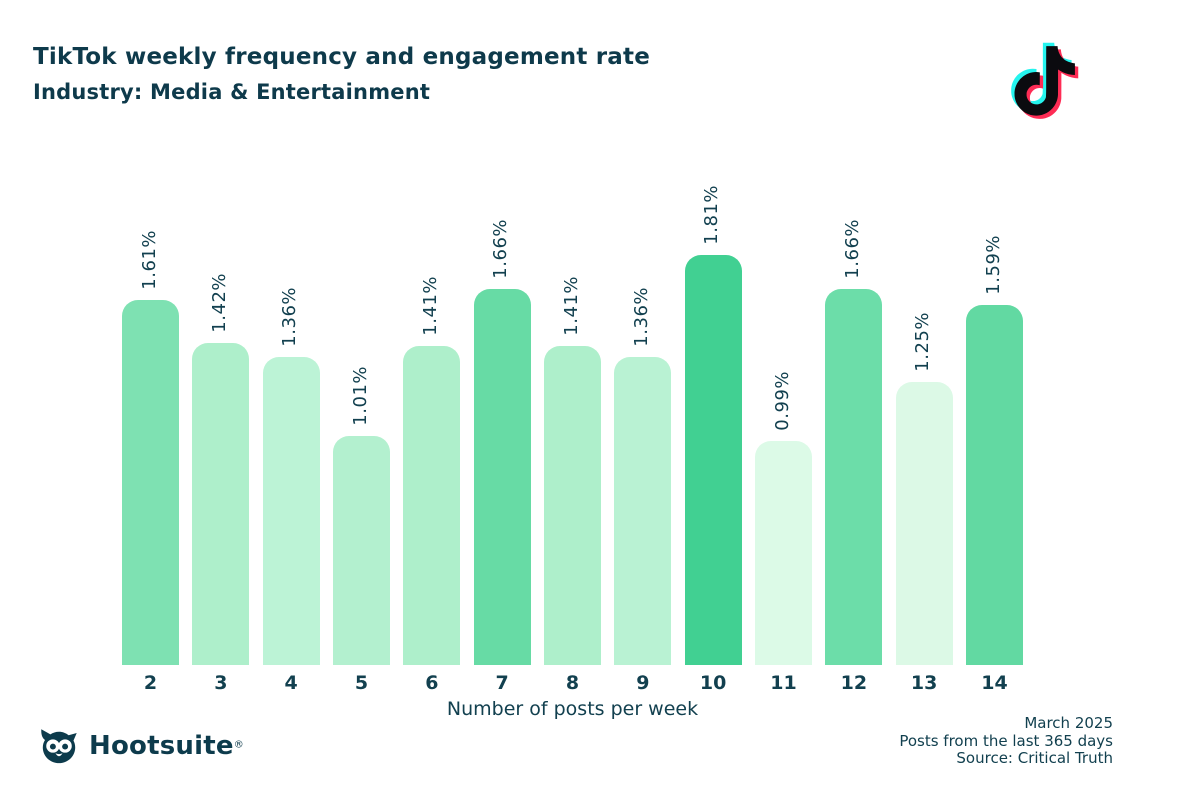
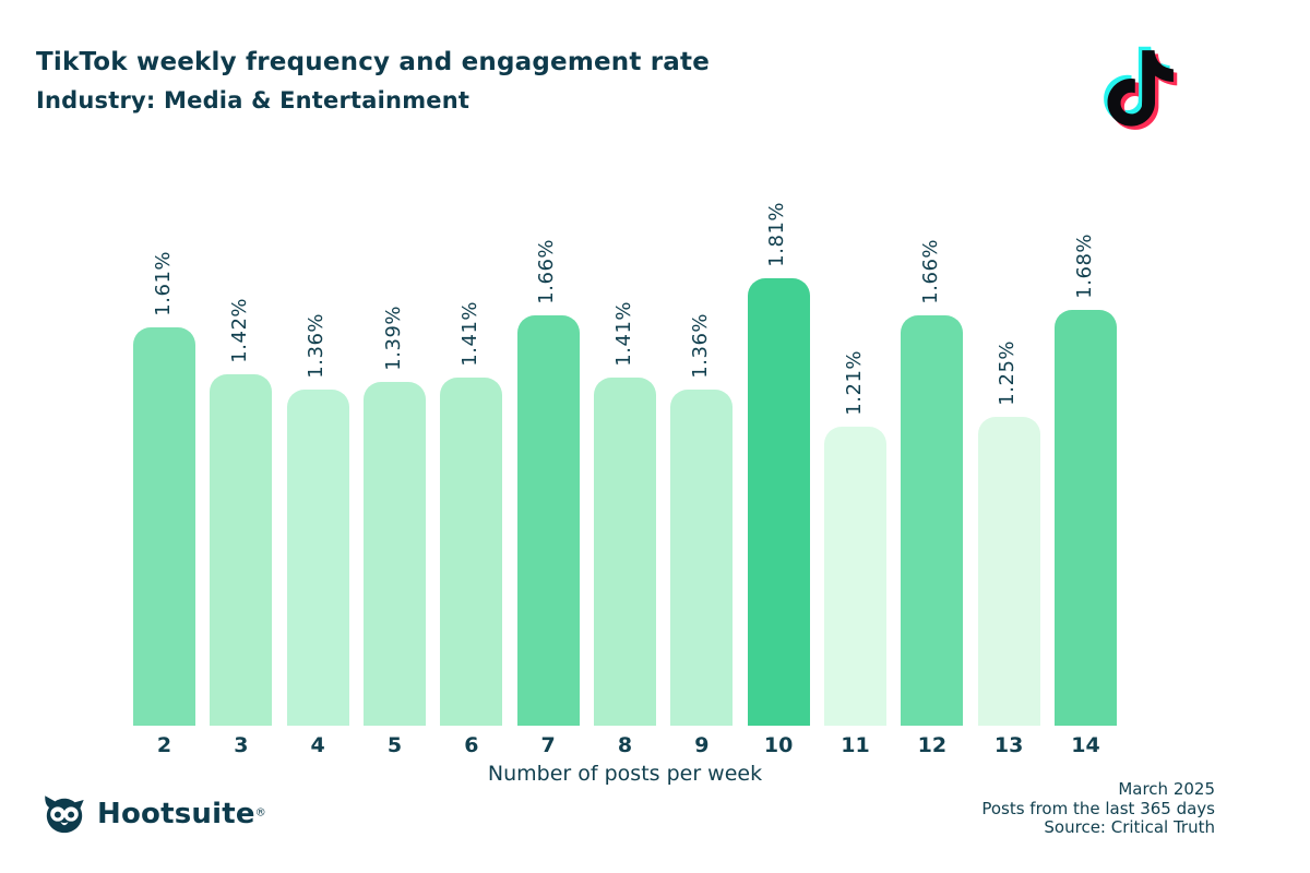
5: 1.01% -> 1.39%
11: 0.99% -> 1.21%
14: 1.59% -> 1.68%
